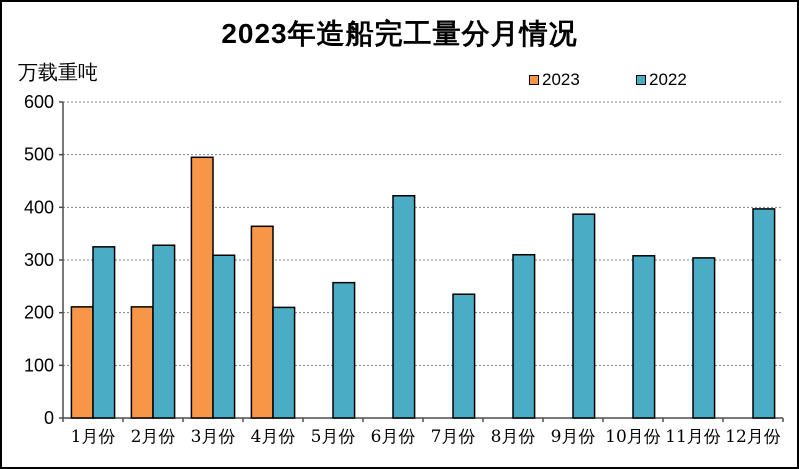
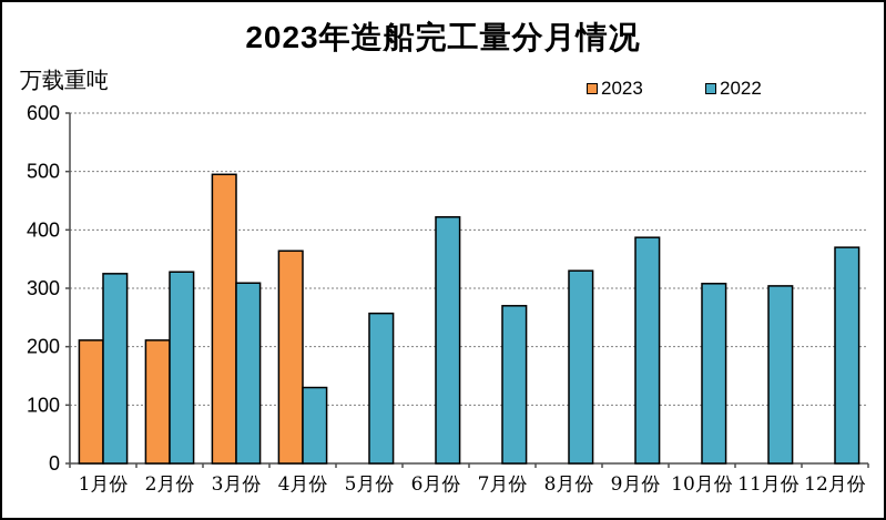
2022/4月份: 210 -> 130
2022/7月份: 240 -> 270
2022/8月份: 310 -> 330
2022/12月份: 400 -> 370
